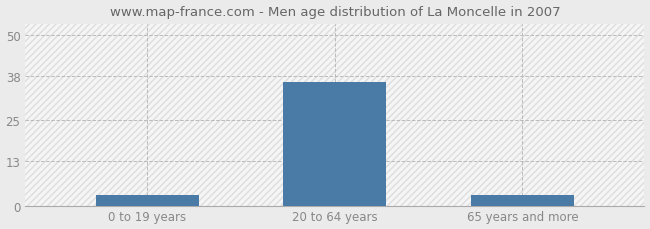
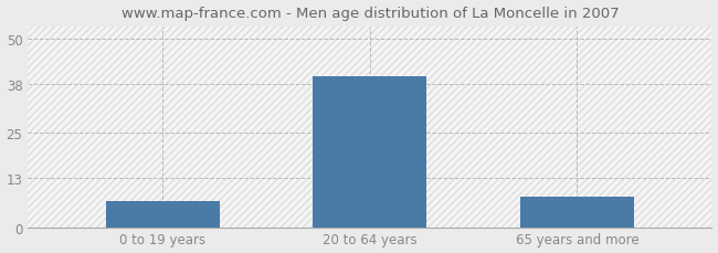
0 to 19 years: 3 -> 7
20 to 64 years: 36 -> 40
65 years and more: 3 -> 8
